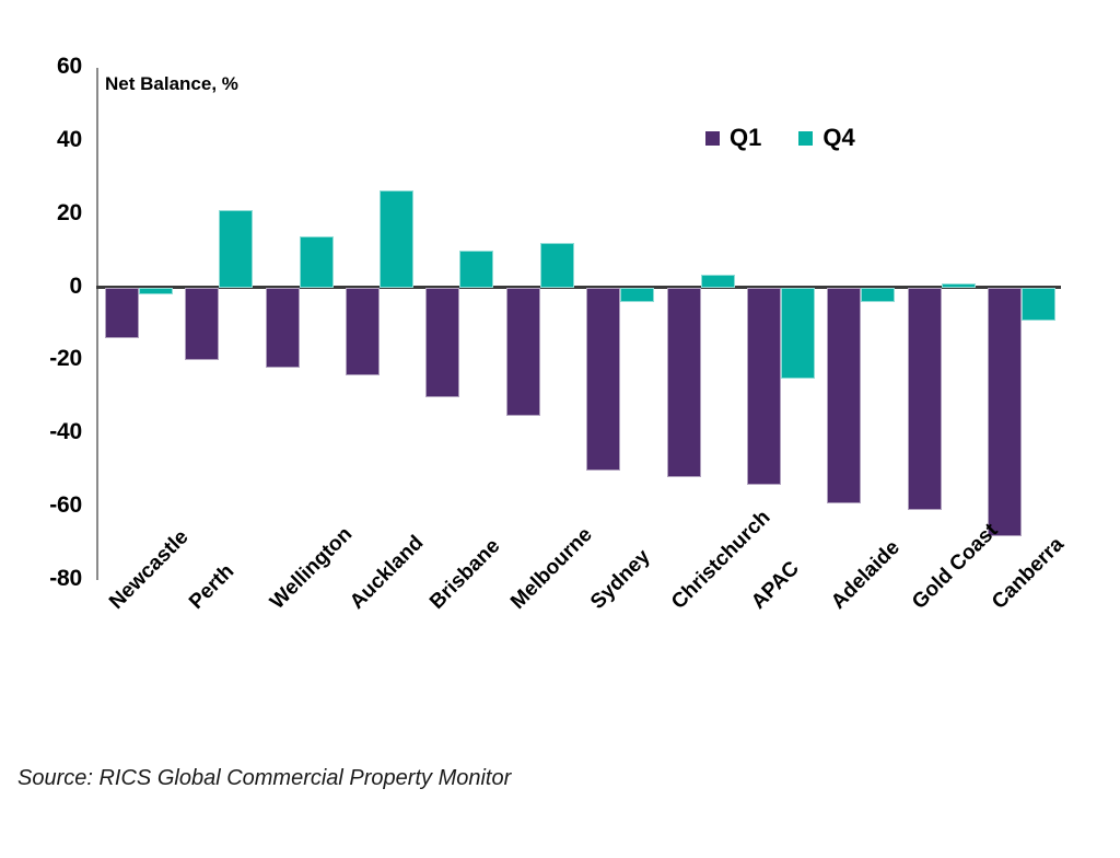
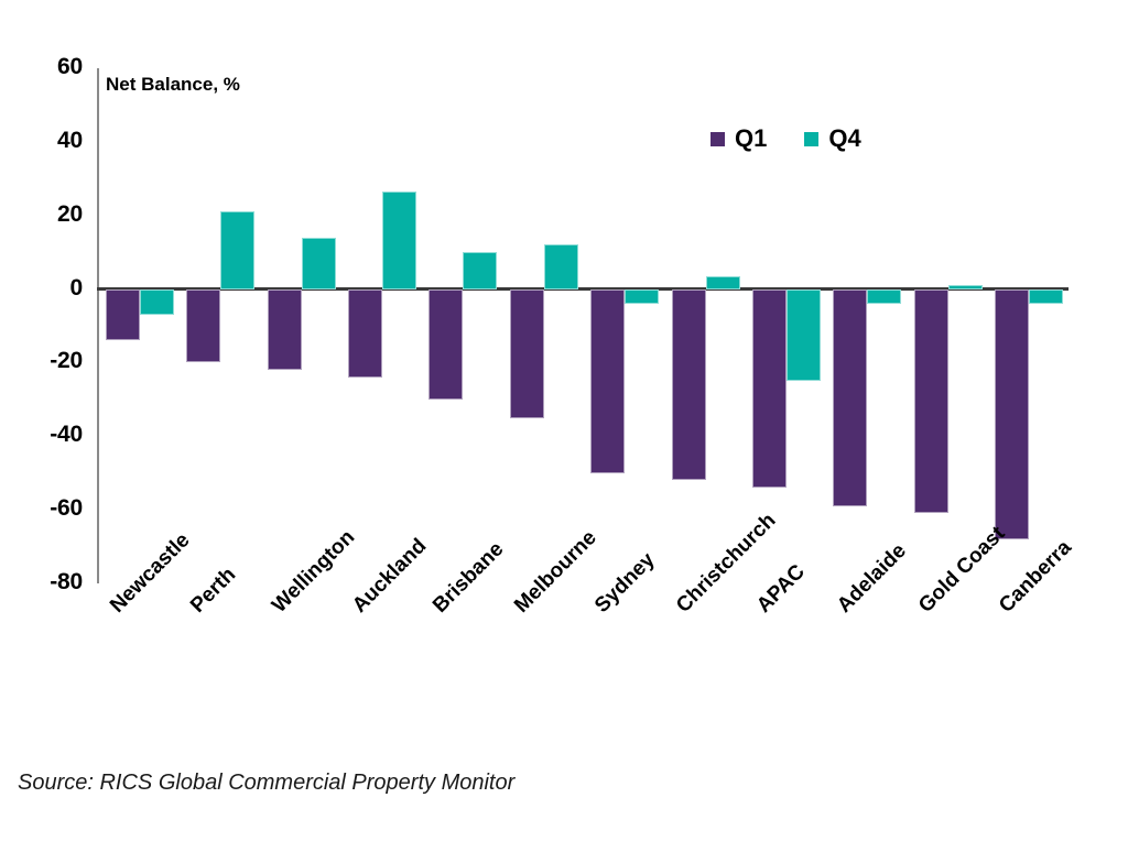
Q4/Newcastle: -2 -> -7
Q4/Canberra: -9 -> -4
